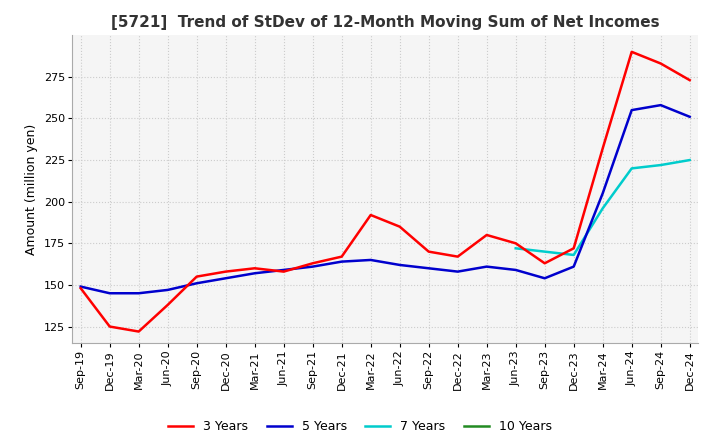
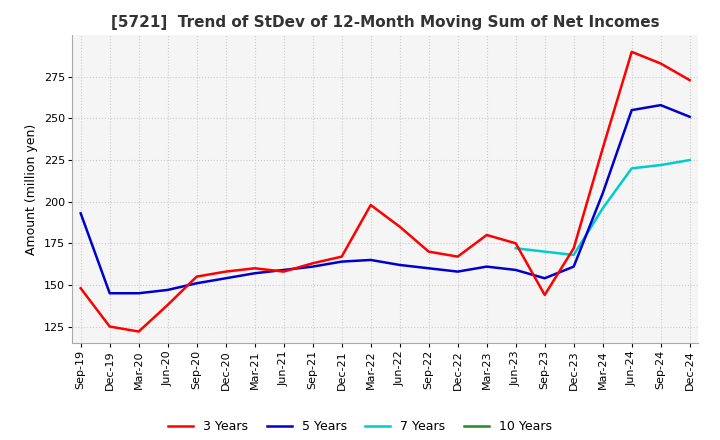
5 Years/Sep-19: 149 -> 193
3 Years/Mar-22: 192 -> 198
3 Years/Sep-23: 163 -> 144
